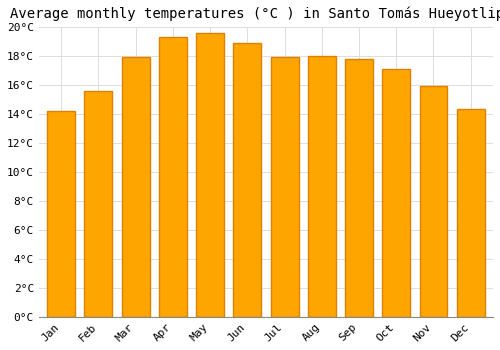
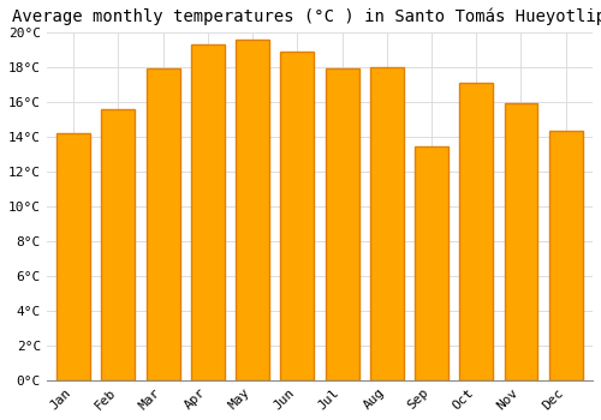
Sep: 17.8°C -> 13.4°C
